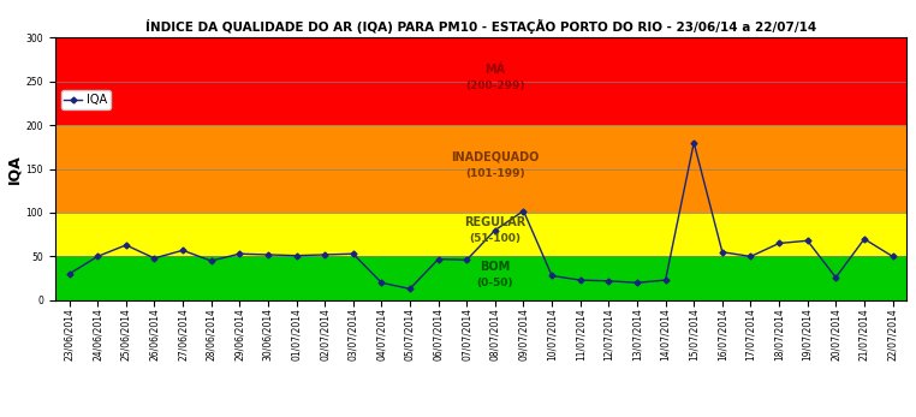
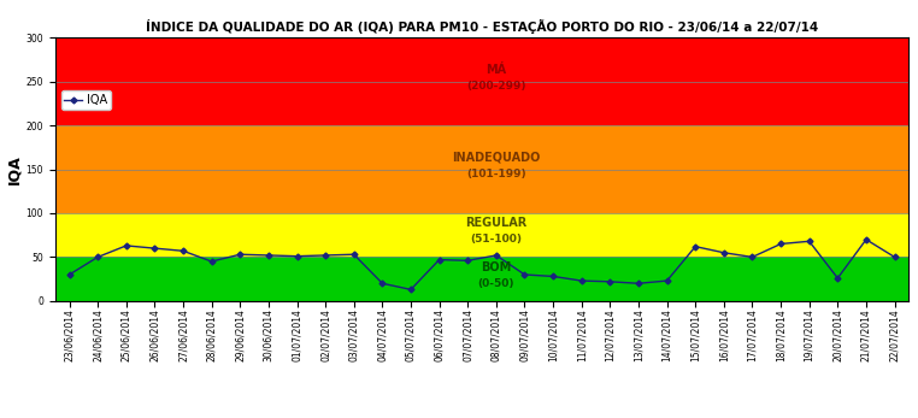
26/06/2014: 48 -> 60
08/07/2014: 80 -> 52
09/07/2014: 102 -> 30
15/07/2014: 180 -> 62
